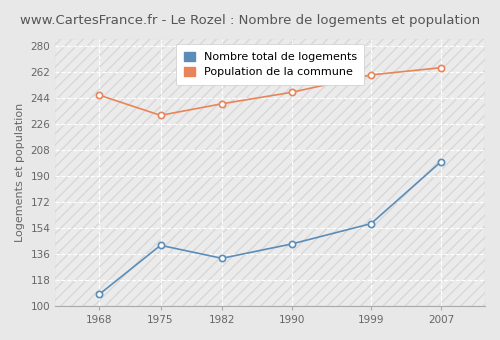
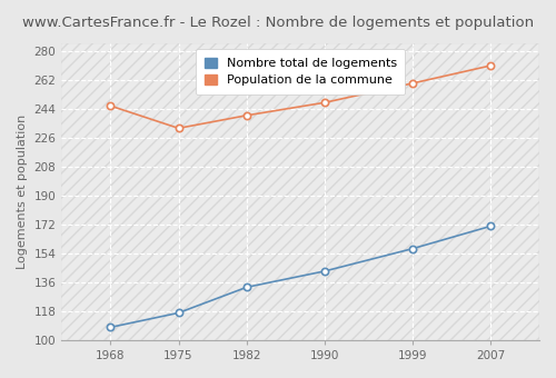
Nombre total de logements/1975: 142 -> 117
Nombre total de logements/2007: 200 -> 171
Population de la commune/2007: 265 -> 271
